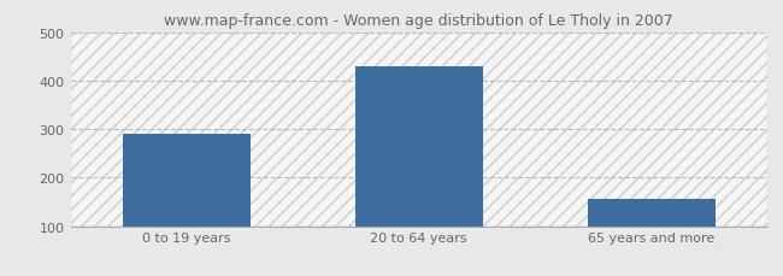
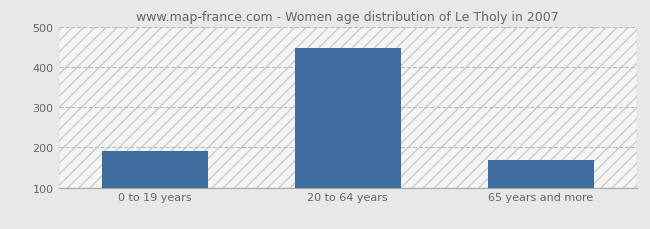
0 to 19 years: 290 -> 190
20 to 64 years: 430 -> 447
65 years and more: 155 -> 168
